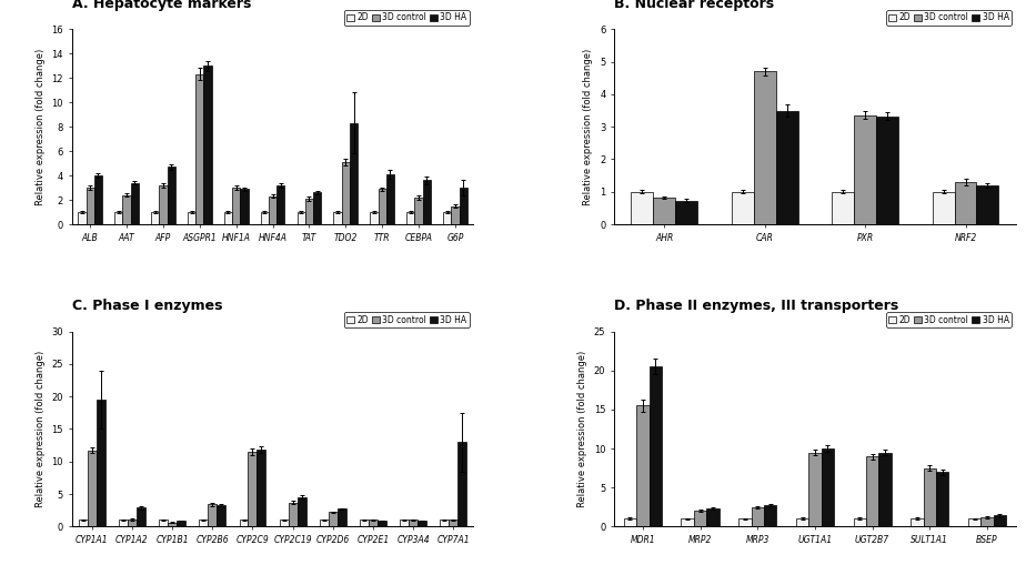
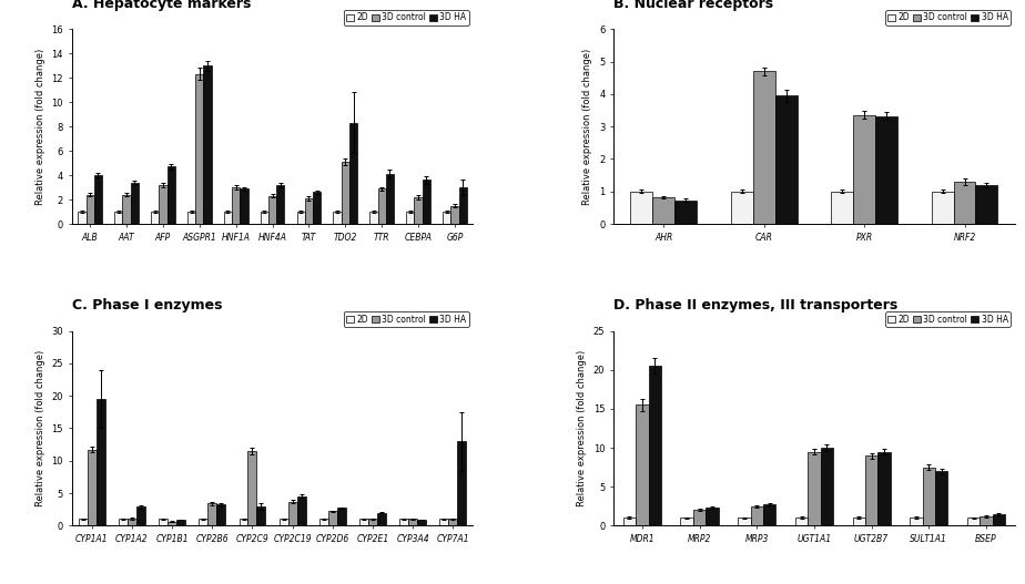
3D control/ALB: 3.0 -> 2.4
3D HA/CAR: 3.50 -> 3.95
C. Phase I enzymes/3D HA/CYP2C9: 11.8 -> 3.0
C. Phase I enzymes/3D HA/CYP2E1: 0.9 -> 2.0
